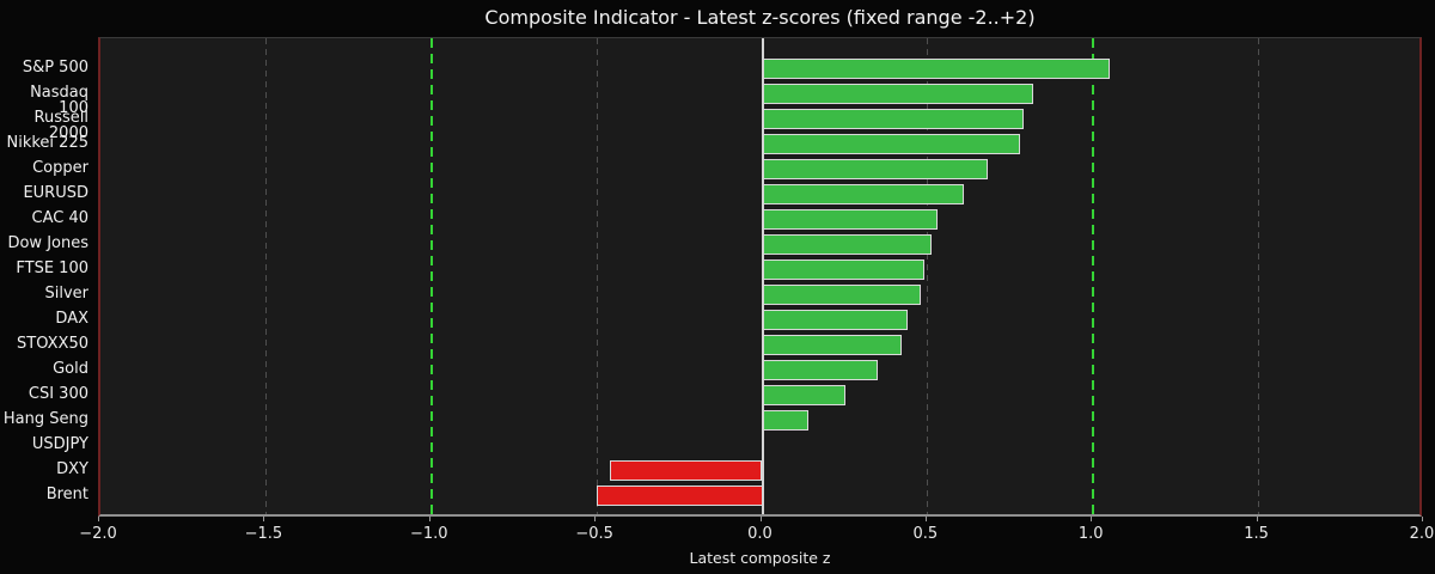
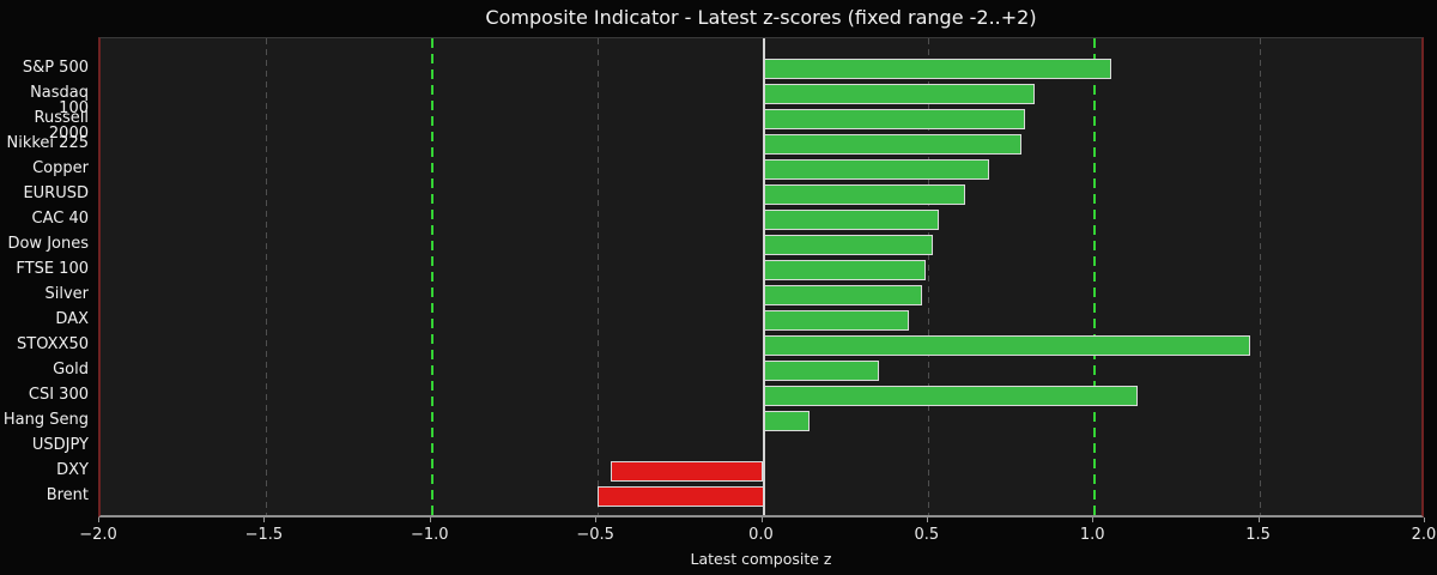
STOXX50: 0.42 -> 1.47
CSI 300: 0.25 -> 1.13
